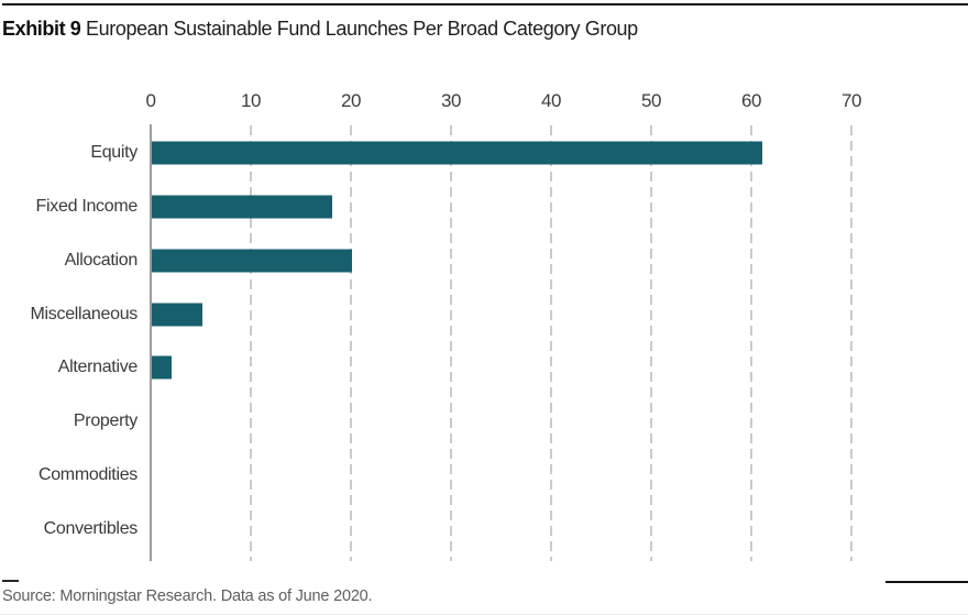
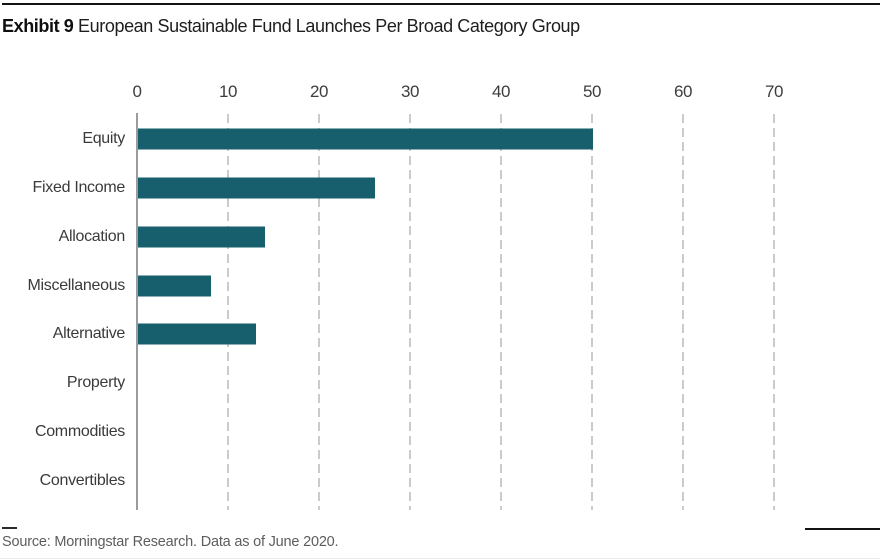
Equity: 61 -> 50
Fixed Income: 18 -> 26
Allocation: 20 -> 14
Miscellaneous: 5 -> 8
Alternative: 2 -> 13
